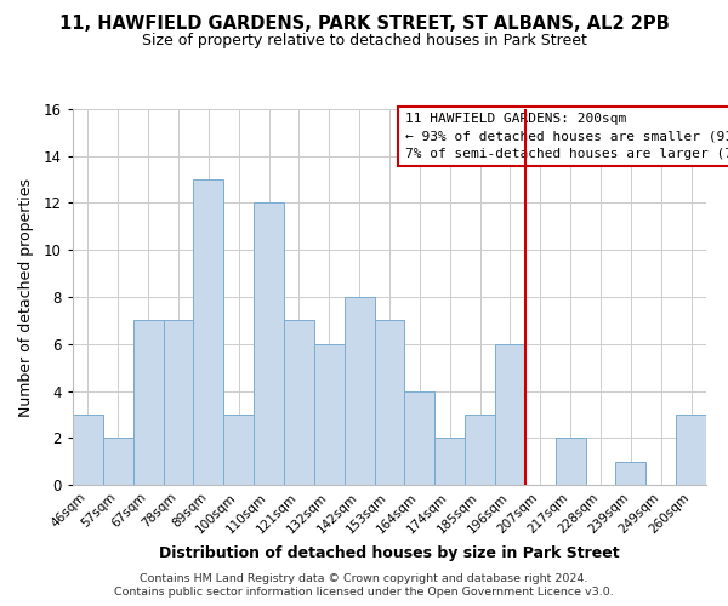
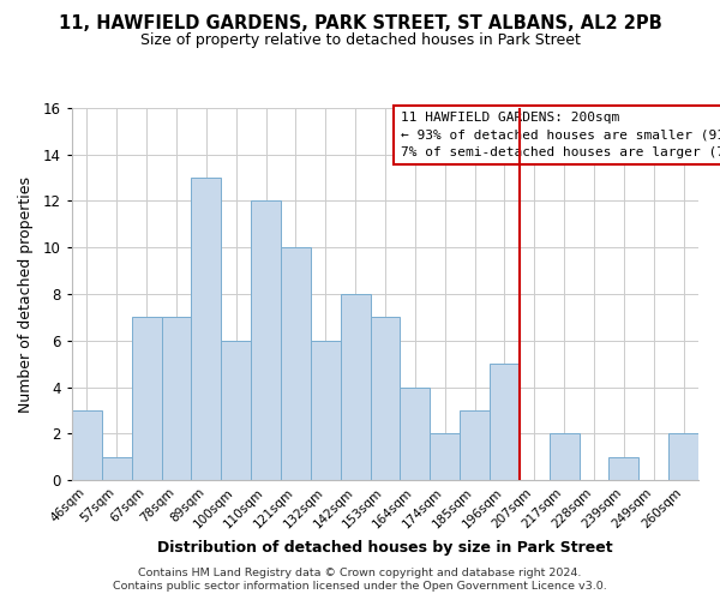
57sqm: 2 -> 1
100sqm: 3 -> 6
121sqm: 7 -> 10
196sqm: 6 -> 5
260sqm: 3 -> 2
